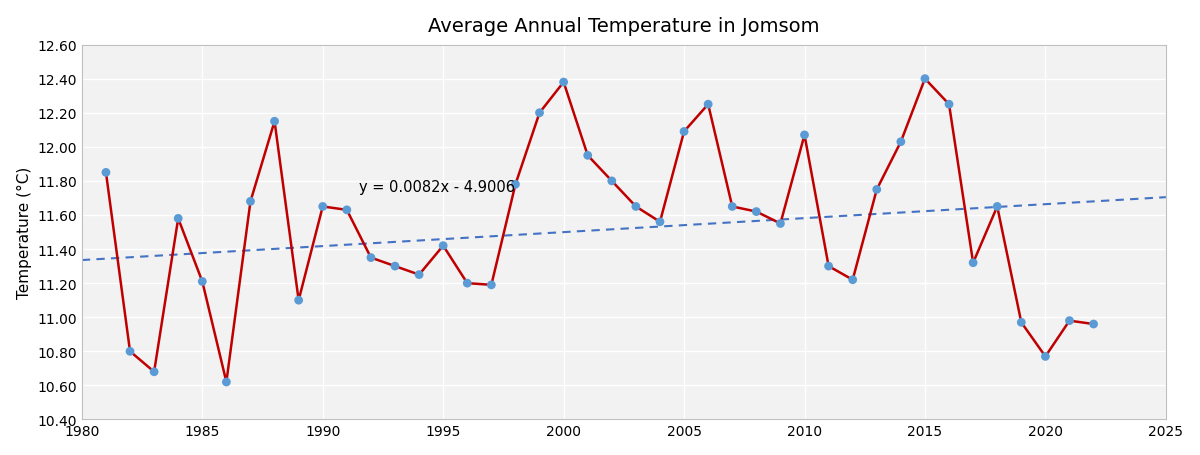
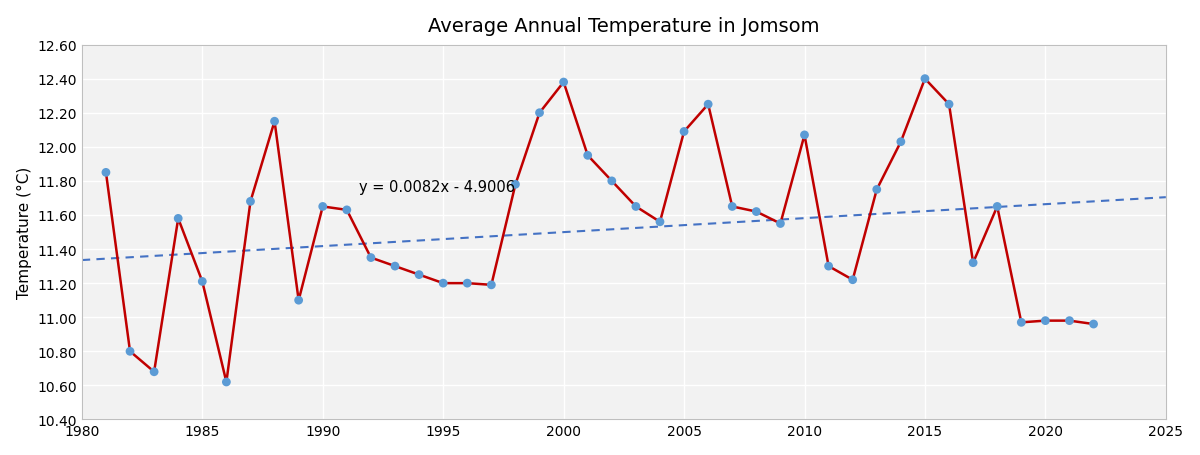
1995: 11.42 -> 11.20
2020: 10.77 -> 10.98
